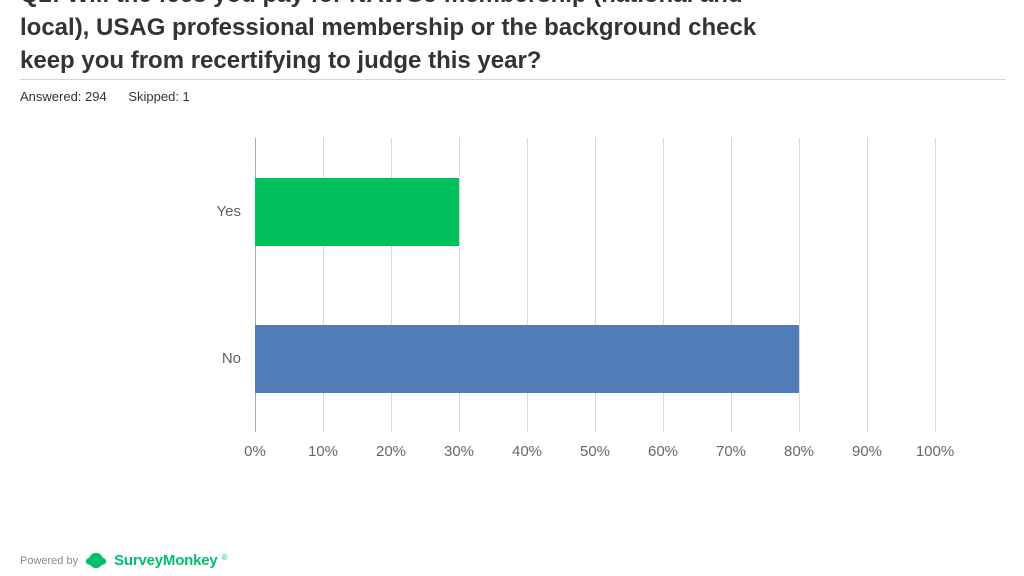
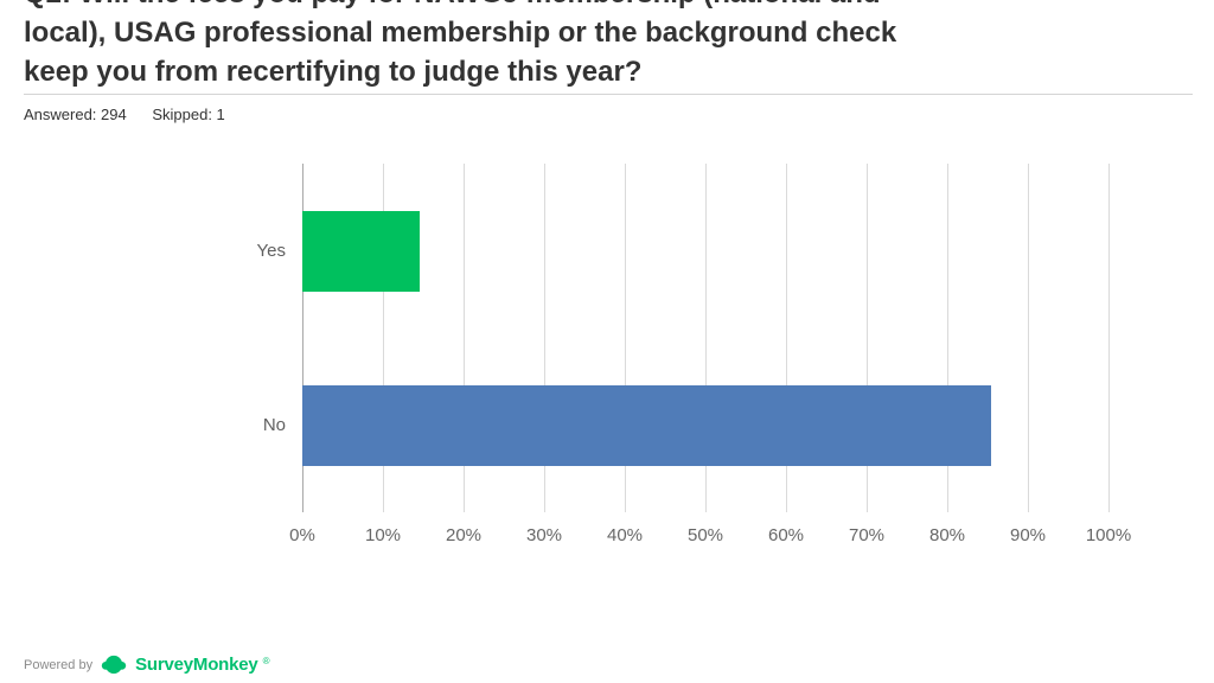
Yes: 30% -> 15%
No: 80% -> 85%
